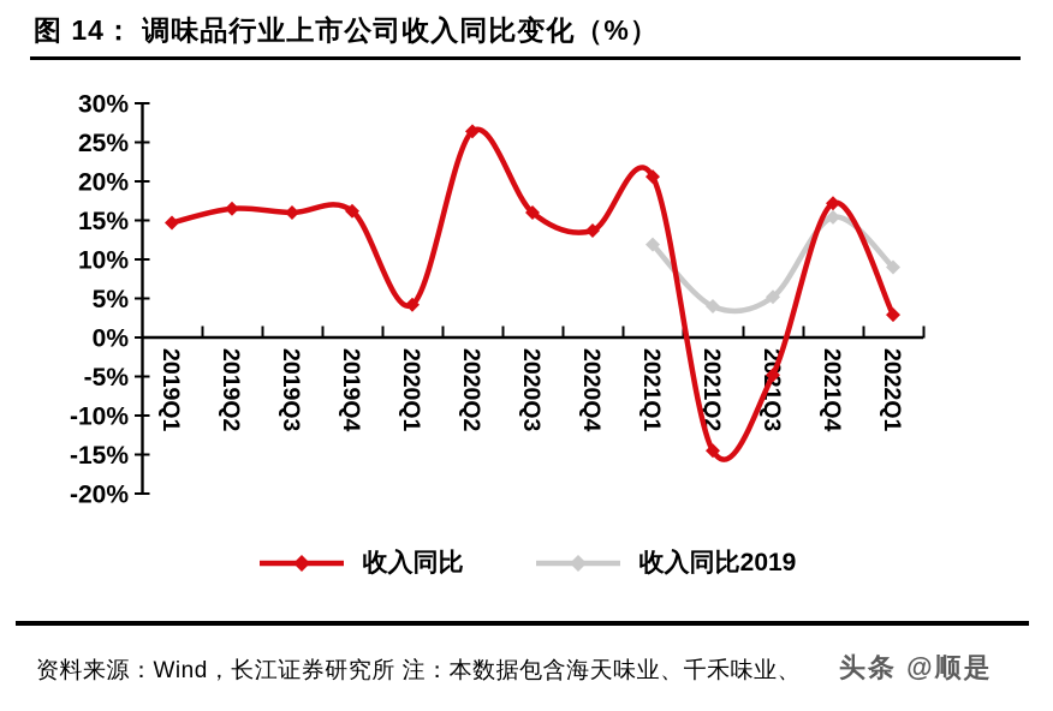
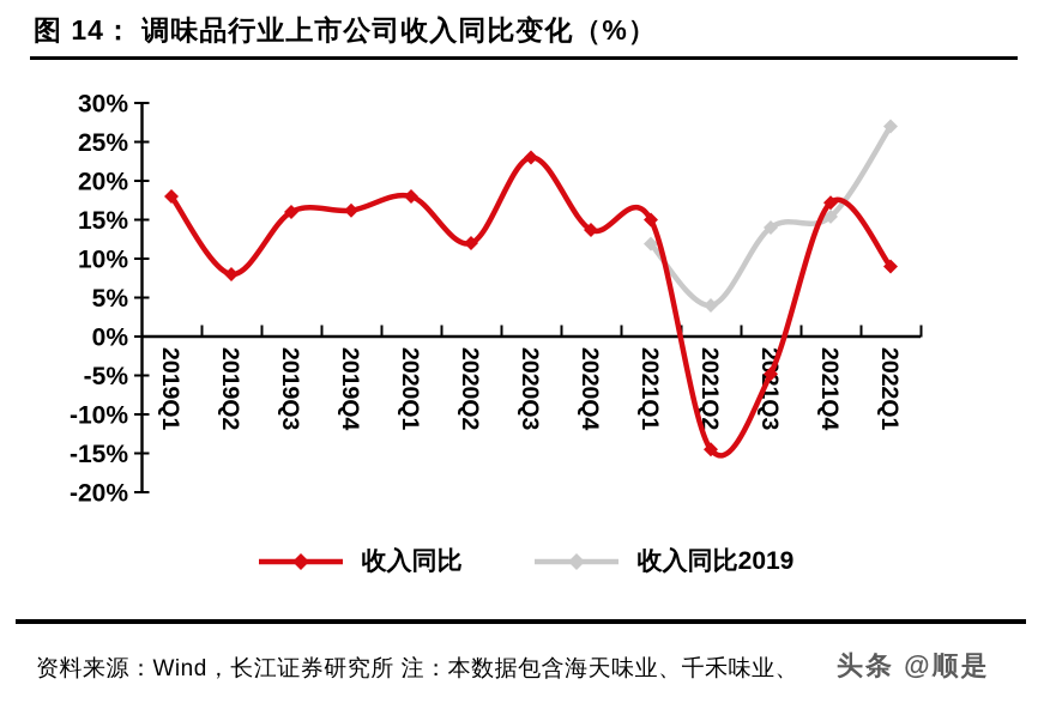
收入同比/2019Q1: 15% -> 18%
收入同比/2019Q2: 16% -> 8%
收入同比/2020Q1: 4% -> 18%
收入同比/2020Q2: 26% -> 12%
收入同比/2020Q3: 16% -> 23%
收入同比/2021Q1: 21% -> 15%
收入同比2019/2021Q3: 5% -> 14%
收入同比/2022Q1: 3% -> 9%
收入同比2019/2022Q1: 9% -> 27%
